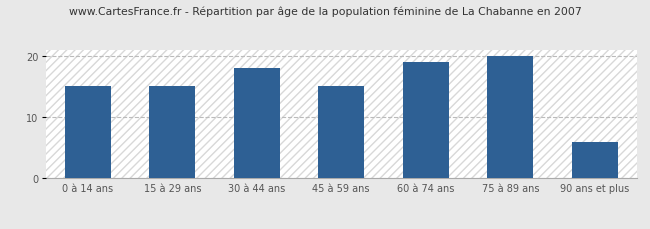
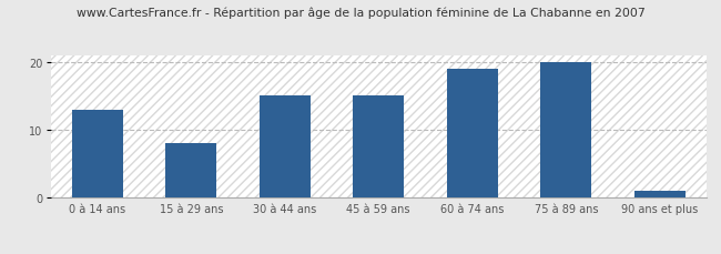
0 à 14 ans: 15 -> 13
15 à 29 ans: 15 -> 8
30 à 44 ans: 18 -> 15
90 ans et plus: 6 -> 1
